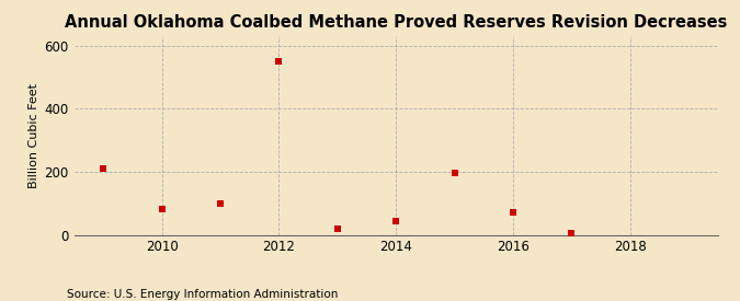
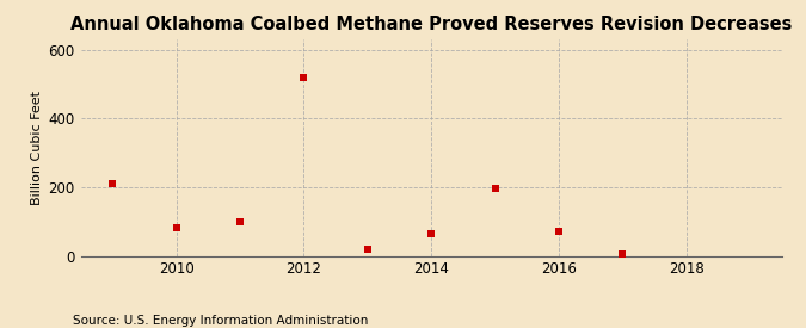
2012: 550 -> 520
2014: 42 -> 65
